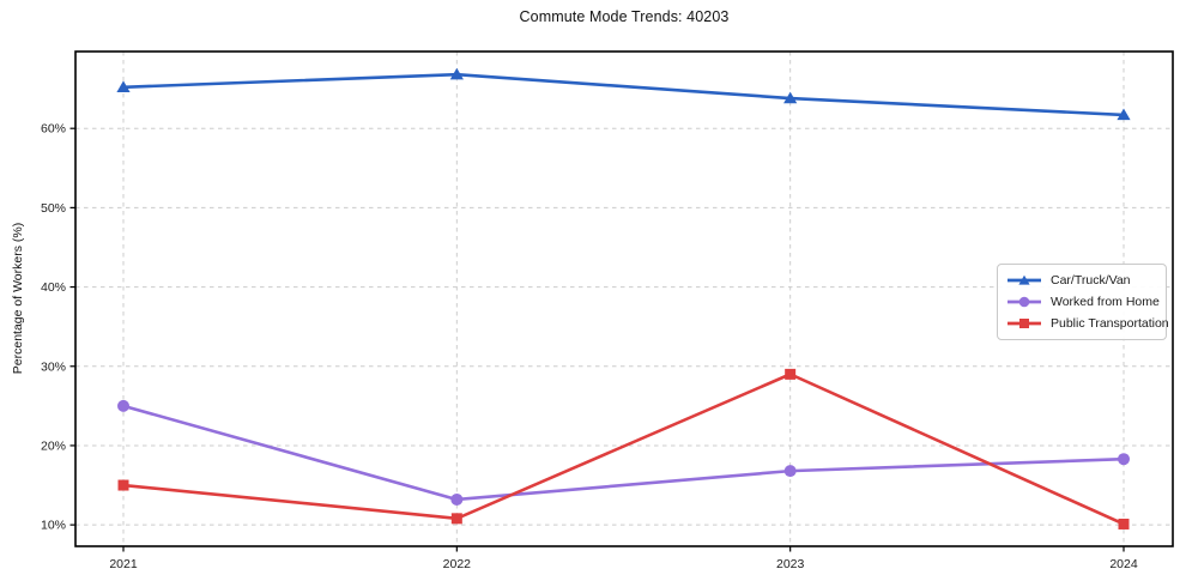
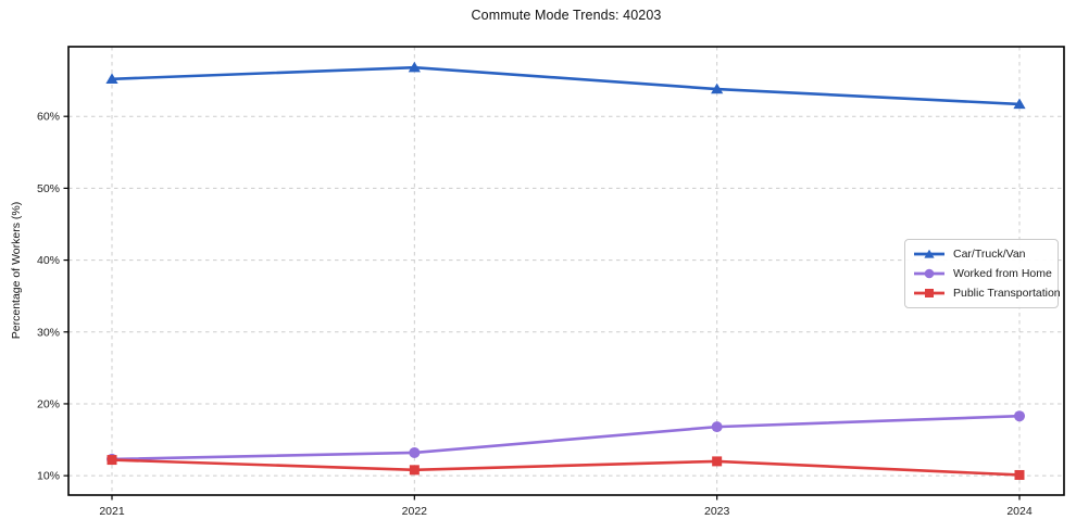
Worked from Home/2021: 25% -> 12%
Public Transportation/2021: 15% -> 12%
Public Transportation/2023: 29% -> 12%
